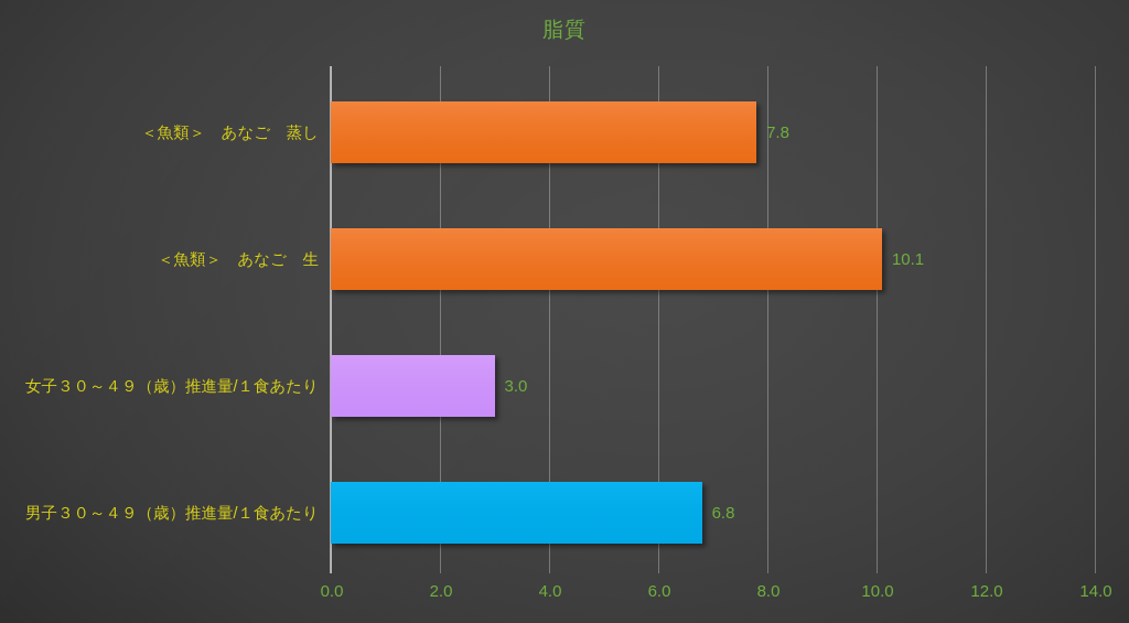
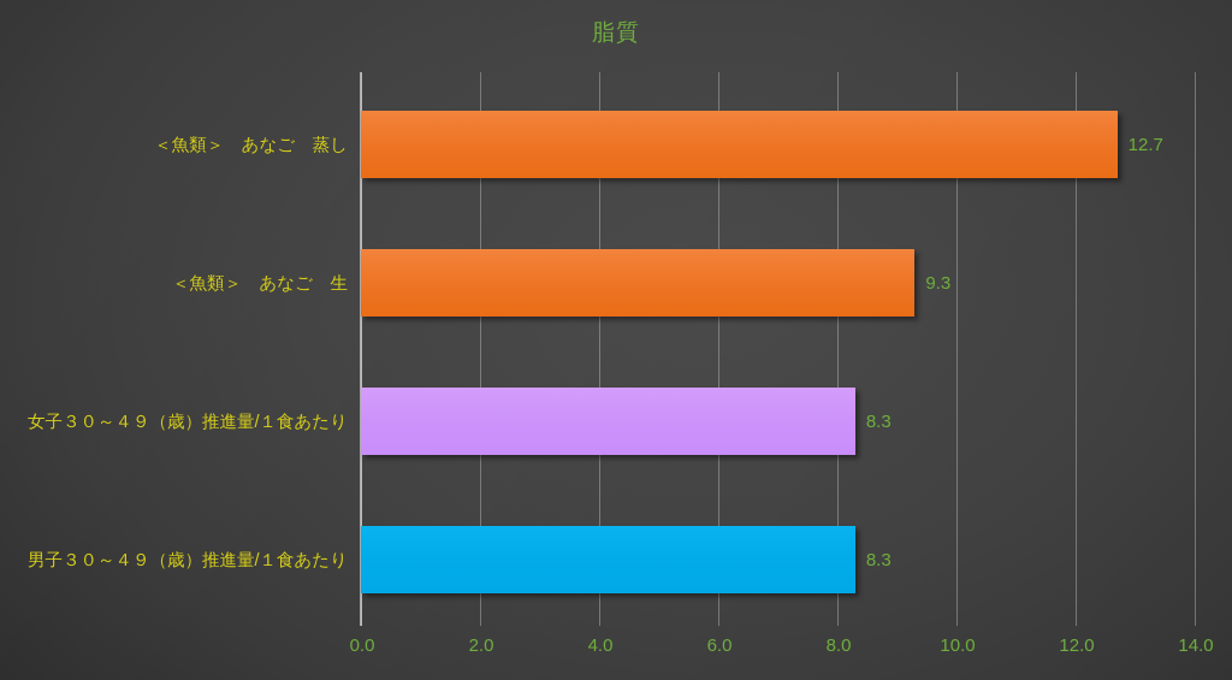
男子３０～４９（歳）推進量/１食あたり: 6.8 -> 8.3
女子３０～４９（歳）推進量/１食あたり: 3.0 -> 8.3
＜魚類＞ あなご 生: 10.1 -> 9.3
＜魚類＞ あなご 蒸し: 7.8 -> 12.7
